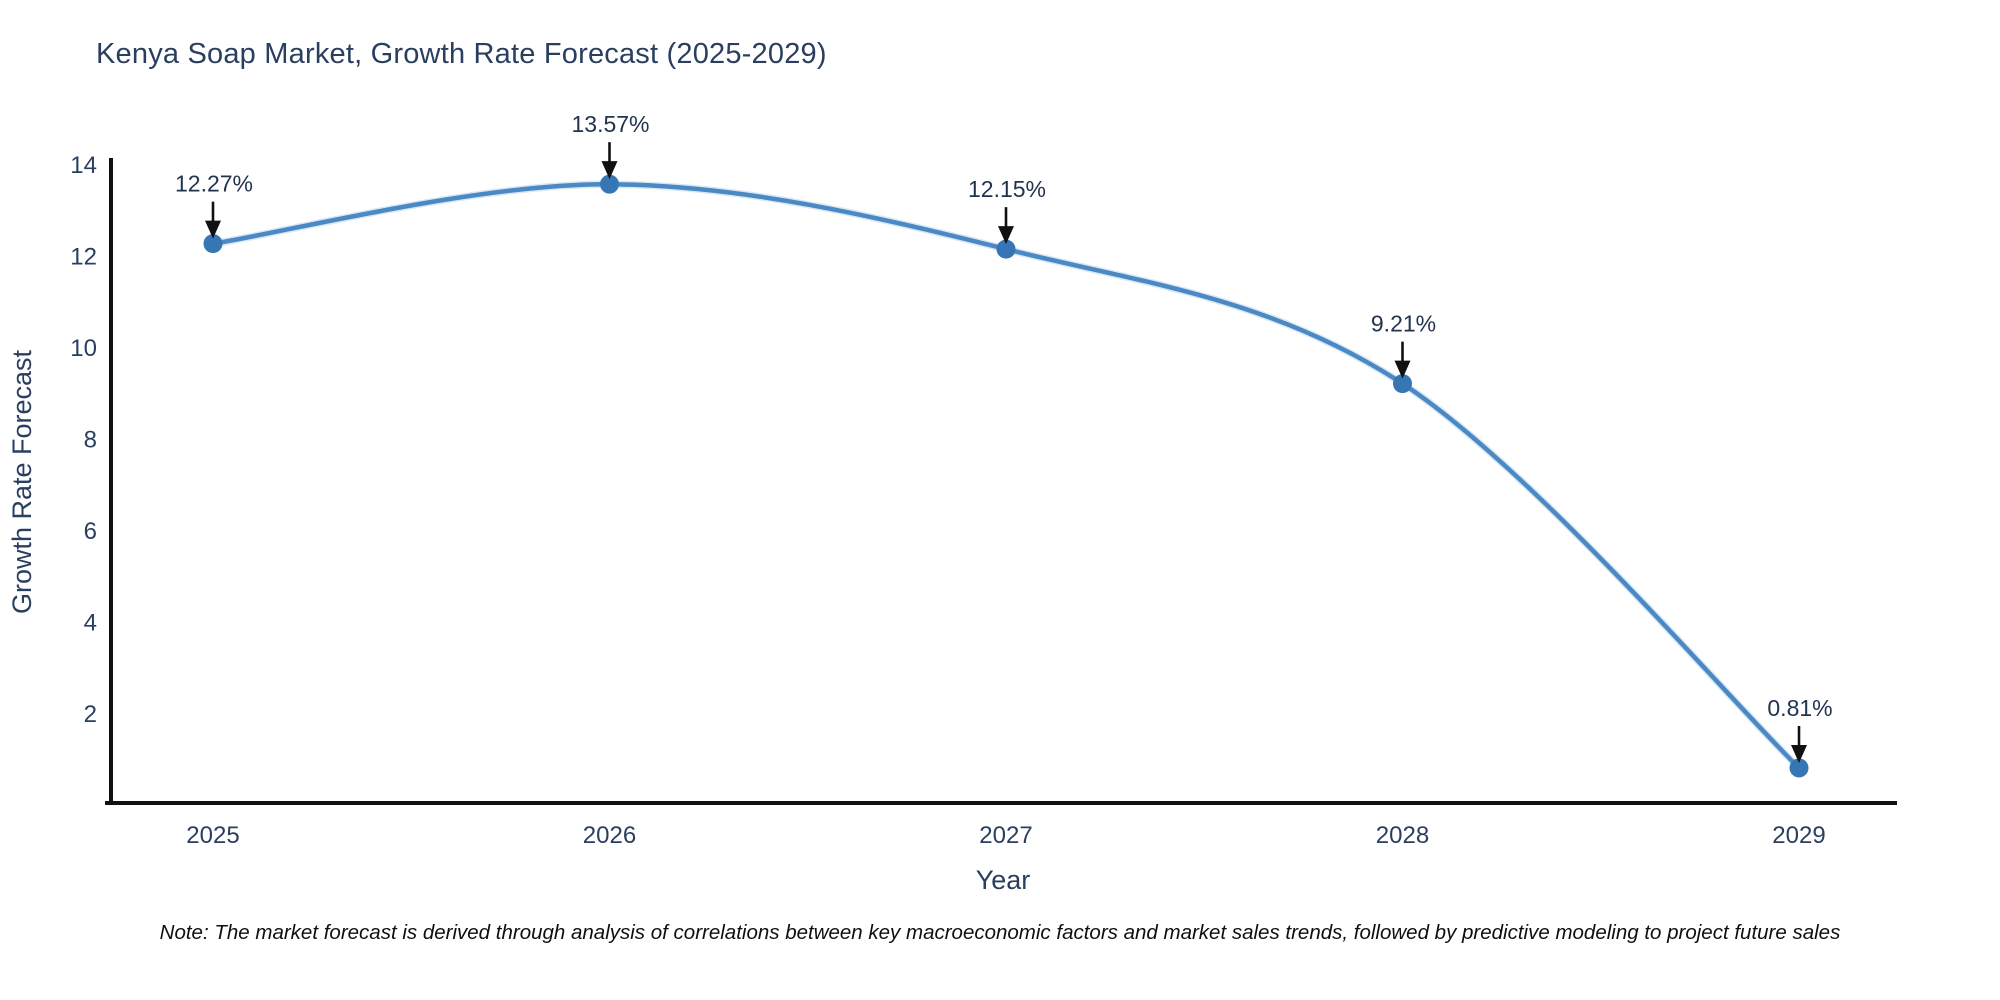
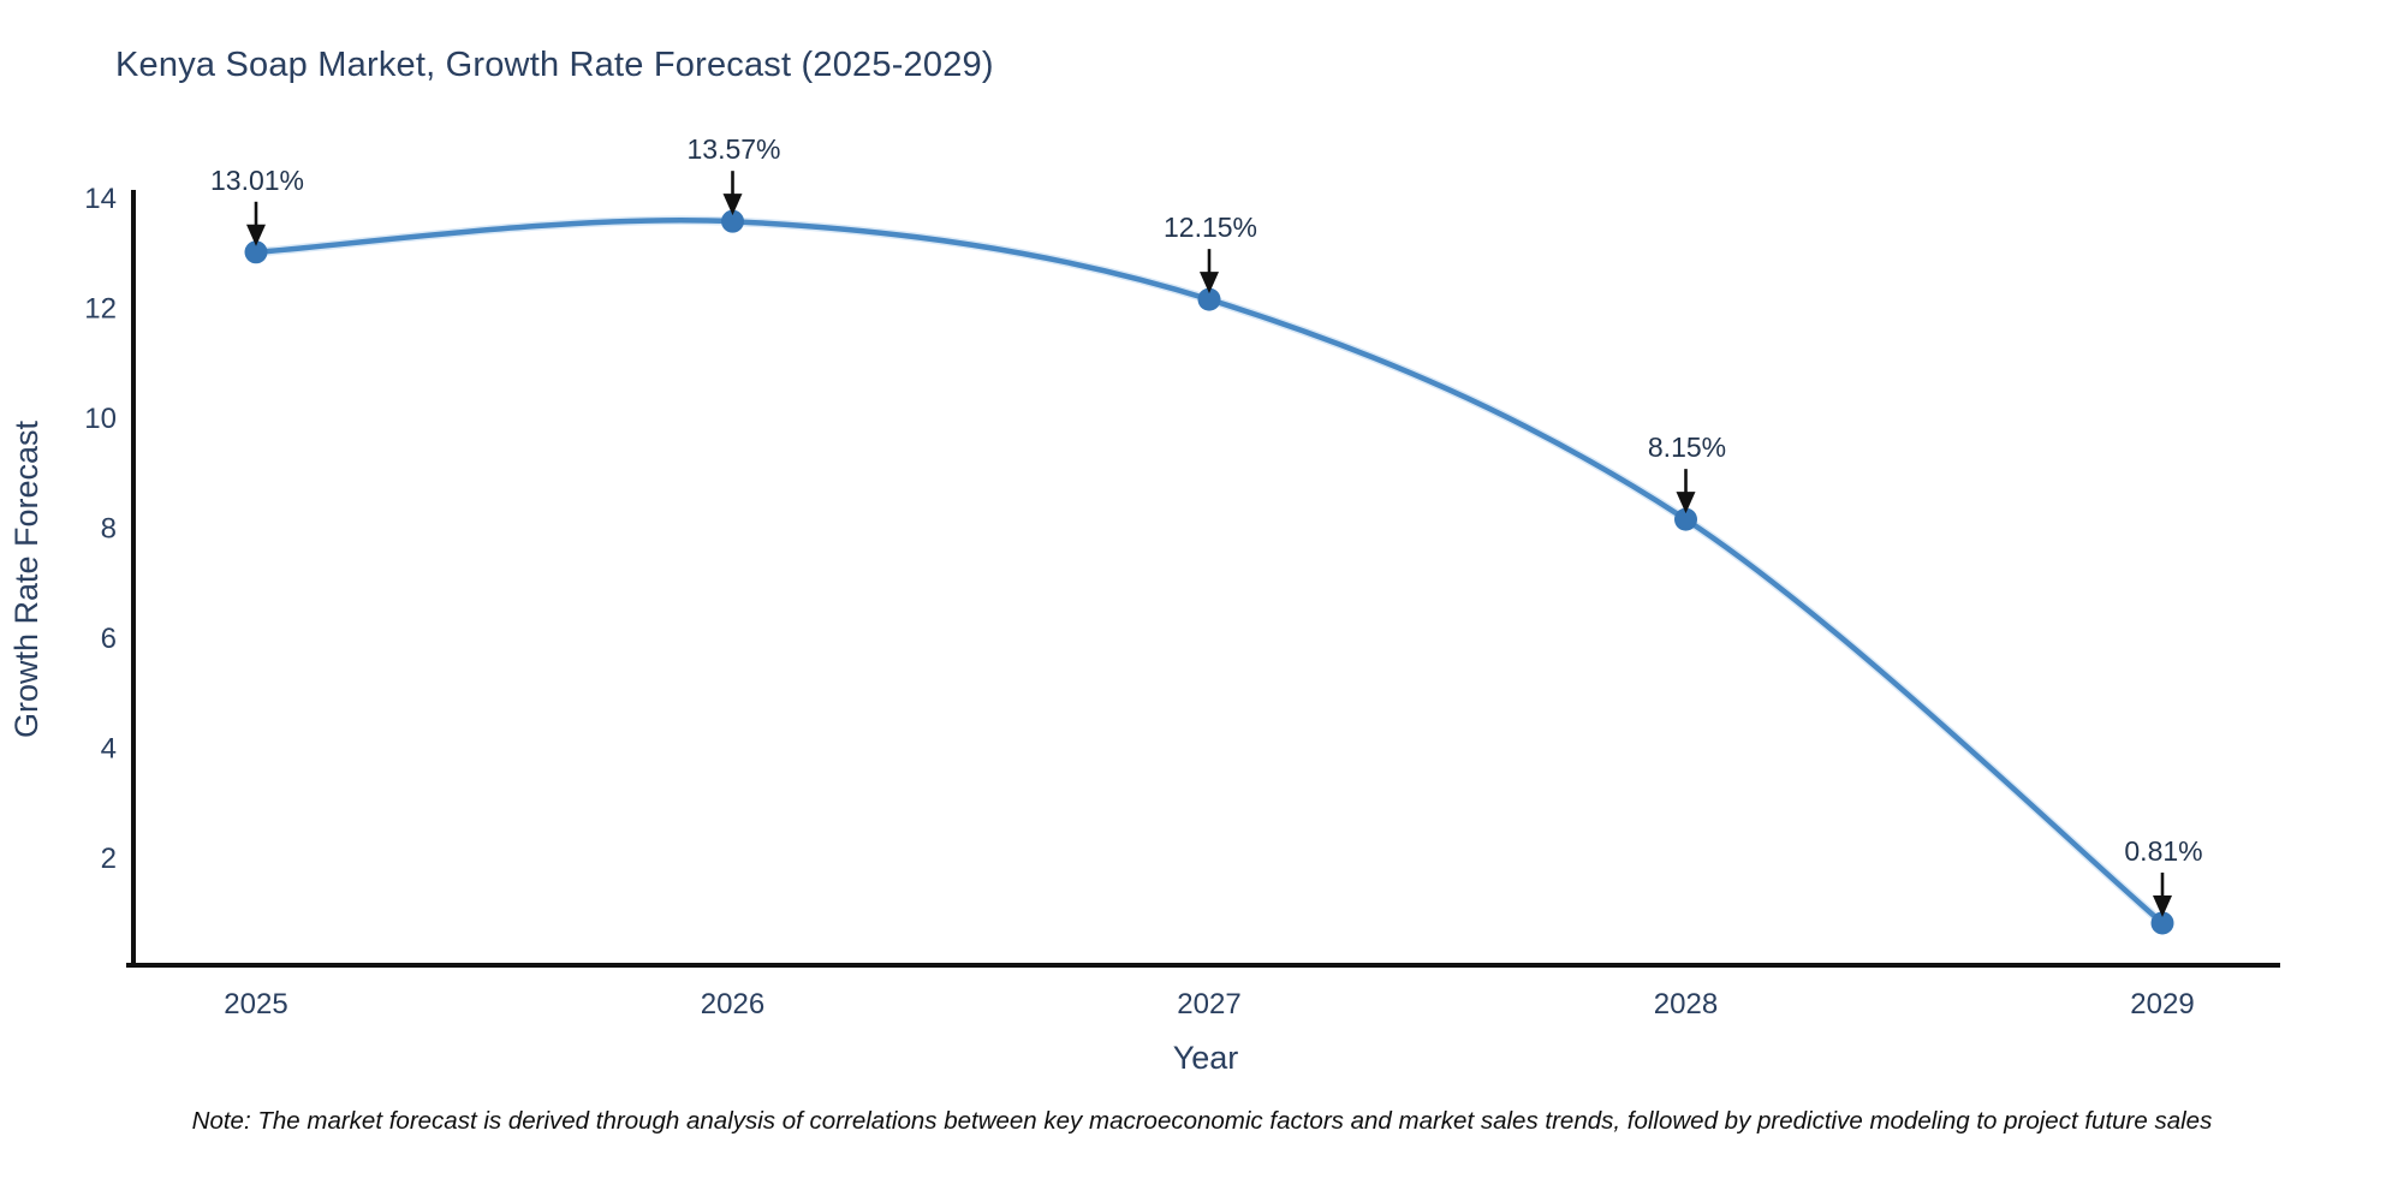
2025: 12.27% -> 13.01%
2028: 9.21% -> 8.15%
